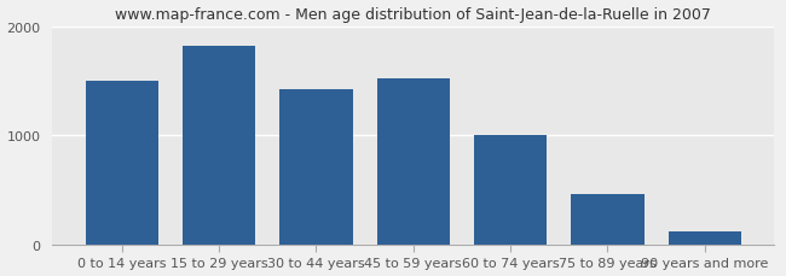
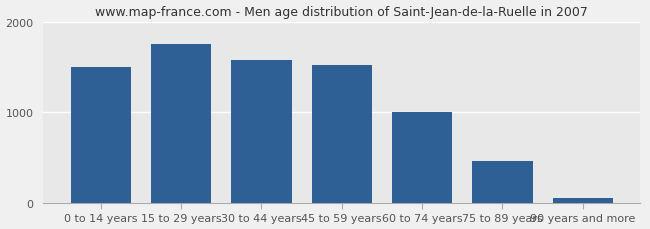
15 to 29 years: 1820 -> 1750
30 to 44 years: 1420 -> 1580
90 years and more: 120 -> 60
